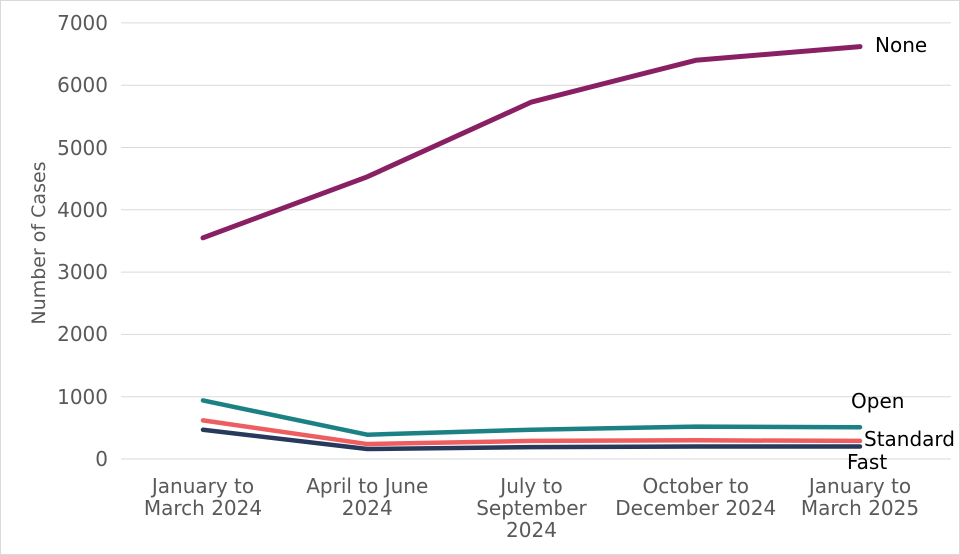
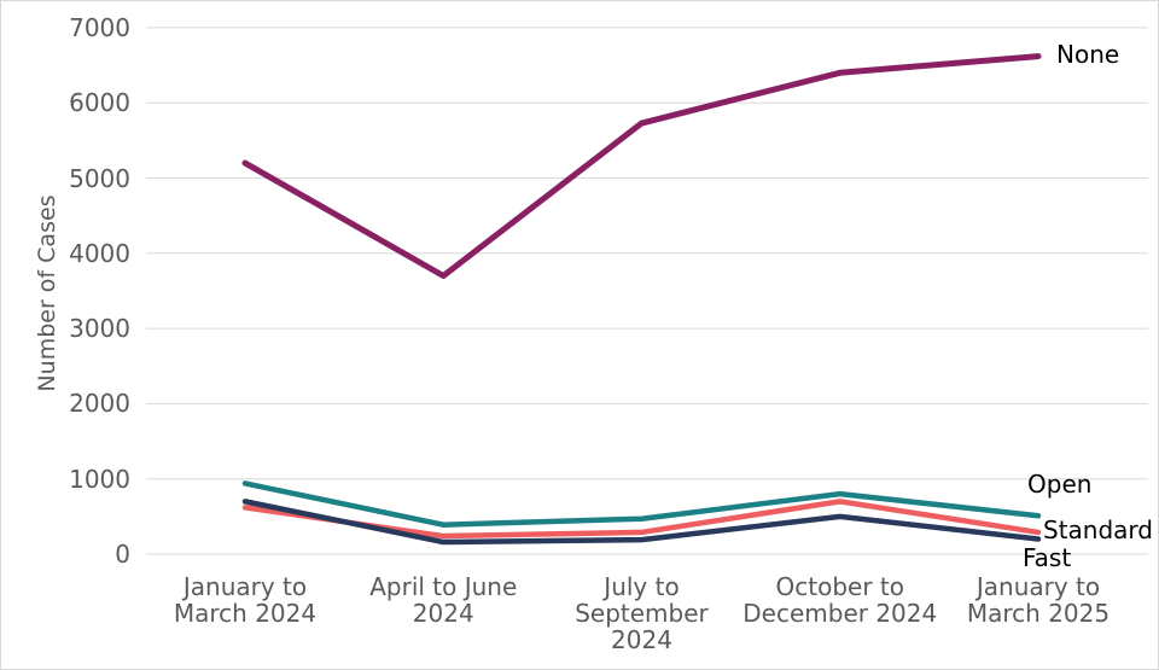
None/January to March 2024: 3600 -> 5200
Fast/January to March 2024: 500 -> 700
None/April to June 2024: 4500 -> 3700
Open/October to December 2024: 500 -> 800
Standard/October to December 2024: 300 -> 700
Fast/October to December 2024: 200 -> 500
